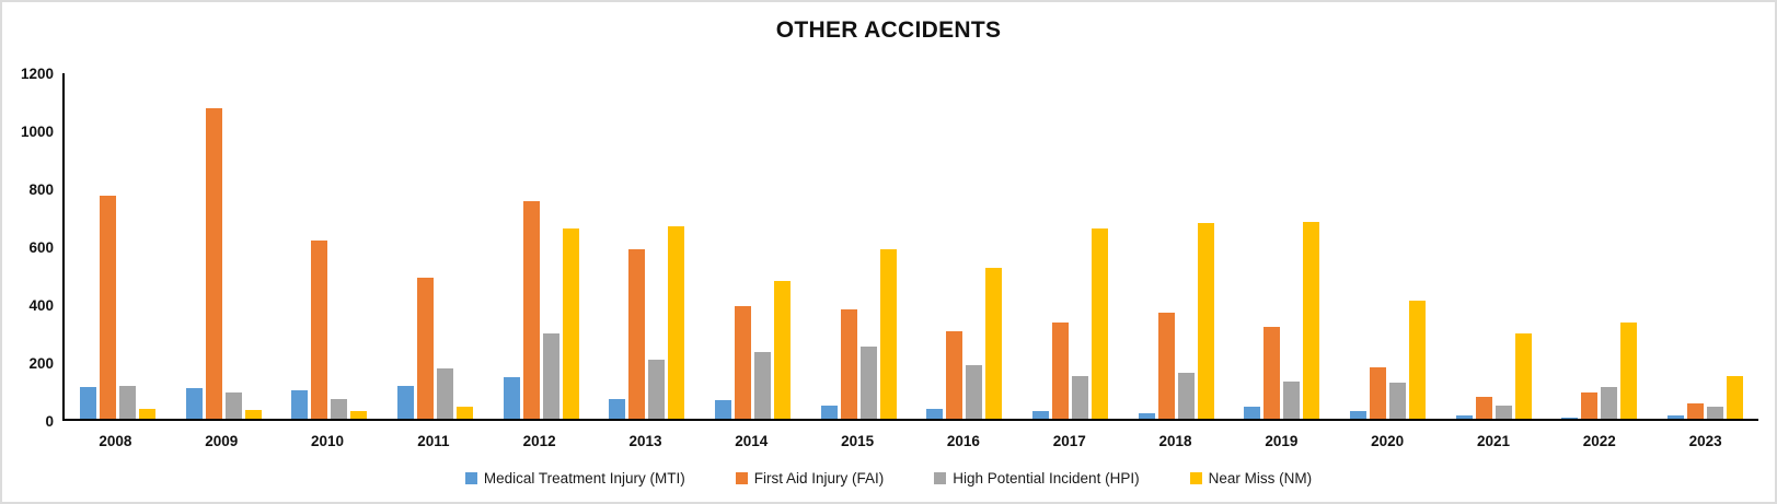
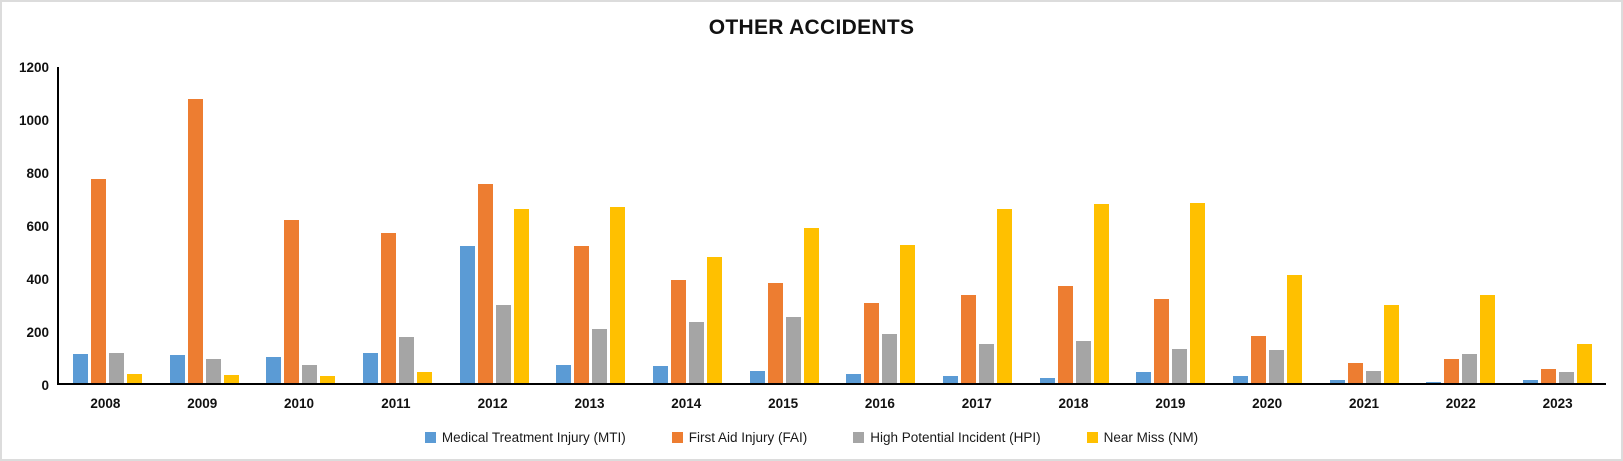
First Aid Injury (FAI)/2011: 490 -> 570
Medical Treatment Injury (MTI)/2012: 140 -> 520
First Aid Injury (FAI)/2013: 590 -> 520
